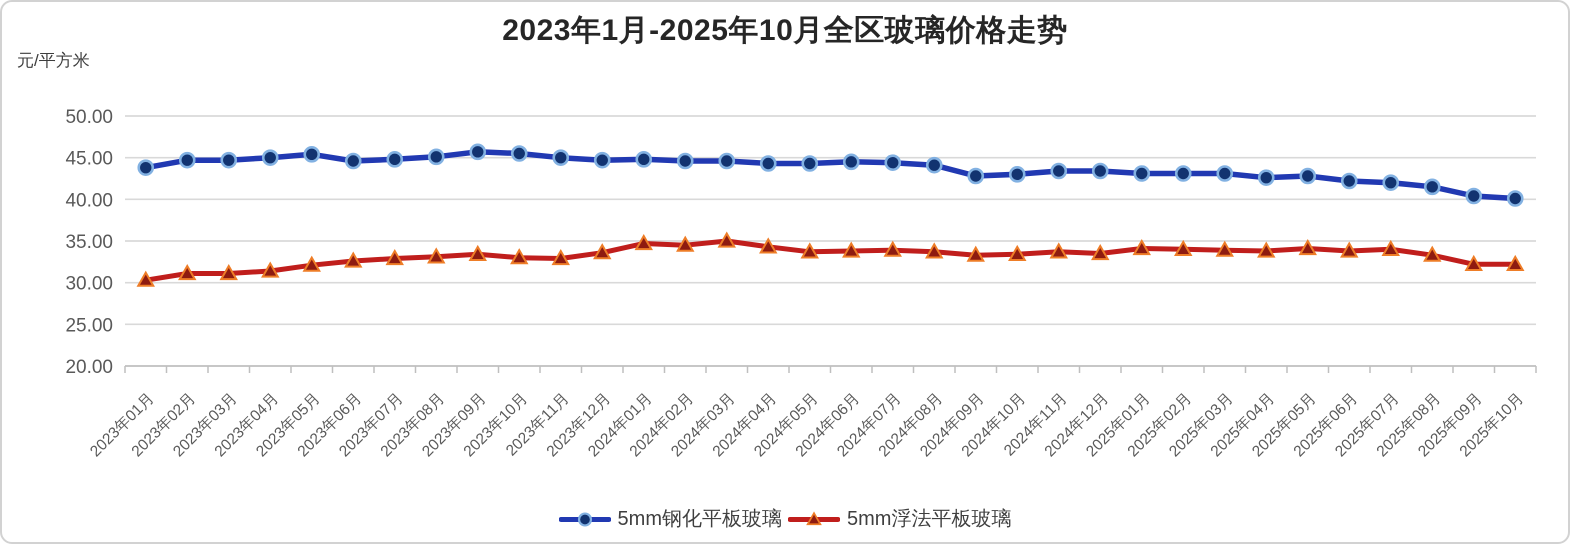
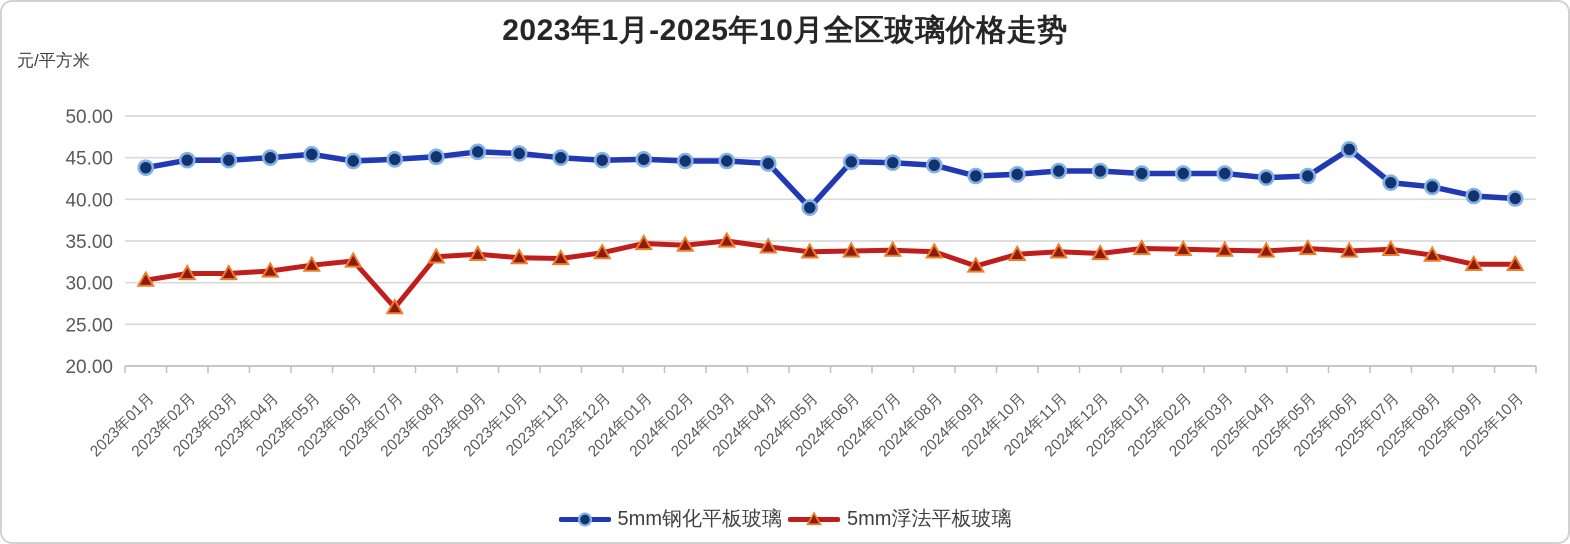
5mm浮法平板玻璃/2023年07月: 33 -> 27
5mm钢化平板玻璃/2024年05月: 44 -> 39
5mm浮法平板玻璃/2024年09月: 33 -> 32
5mm钢化平板玻璃/2025年06月: 42 -> 46
